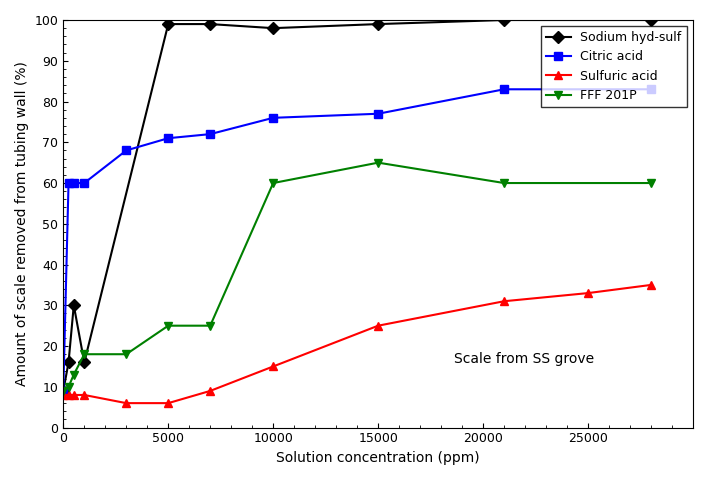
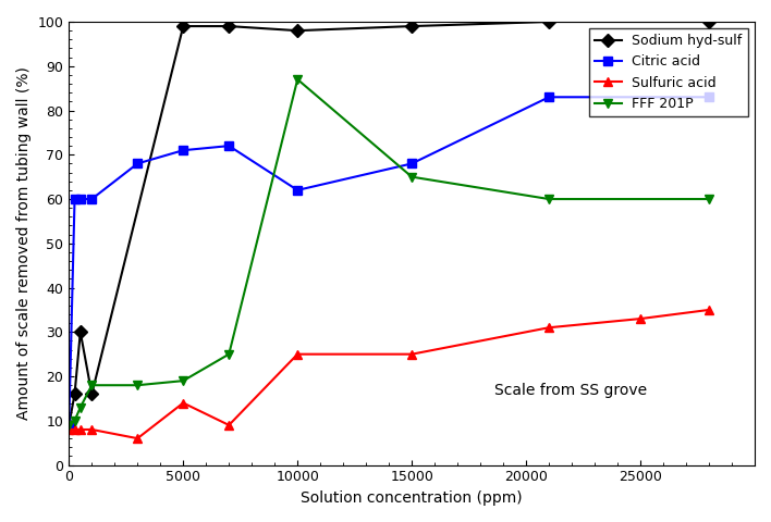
Sulfuric acid/5000: 6 -> 14
FFF 201P/5000: 25 -> 19
Citric acid/10000: 76 -> 62
Sulfuric acid/10000: 15 -> 25
FFF 201P/10000: 60 -> 87
Citric acid/15000: 77 -> 68
